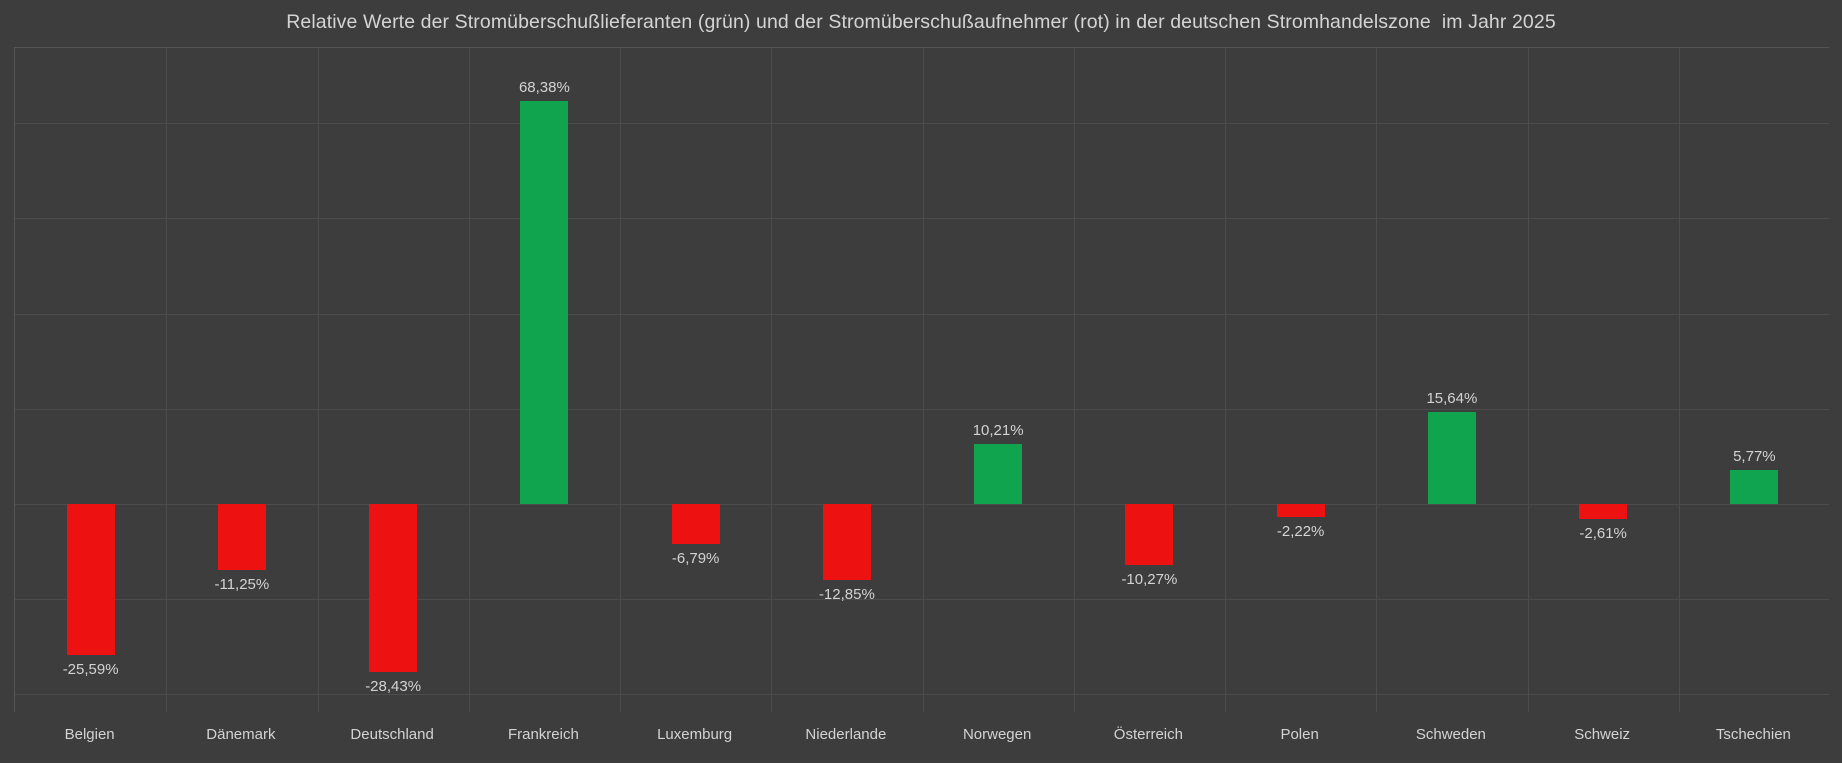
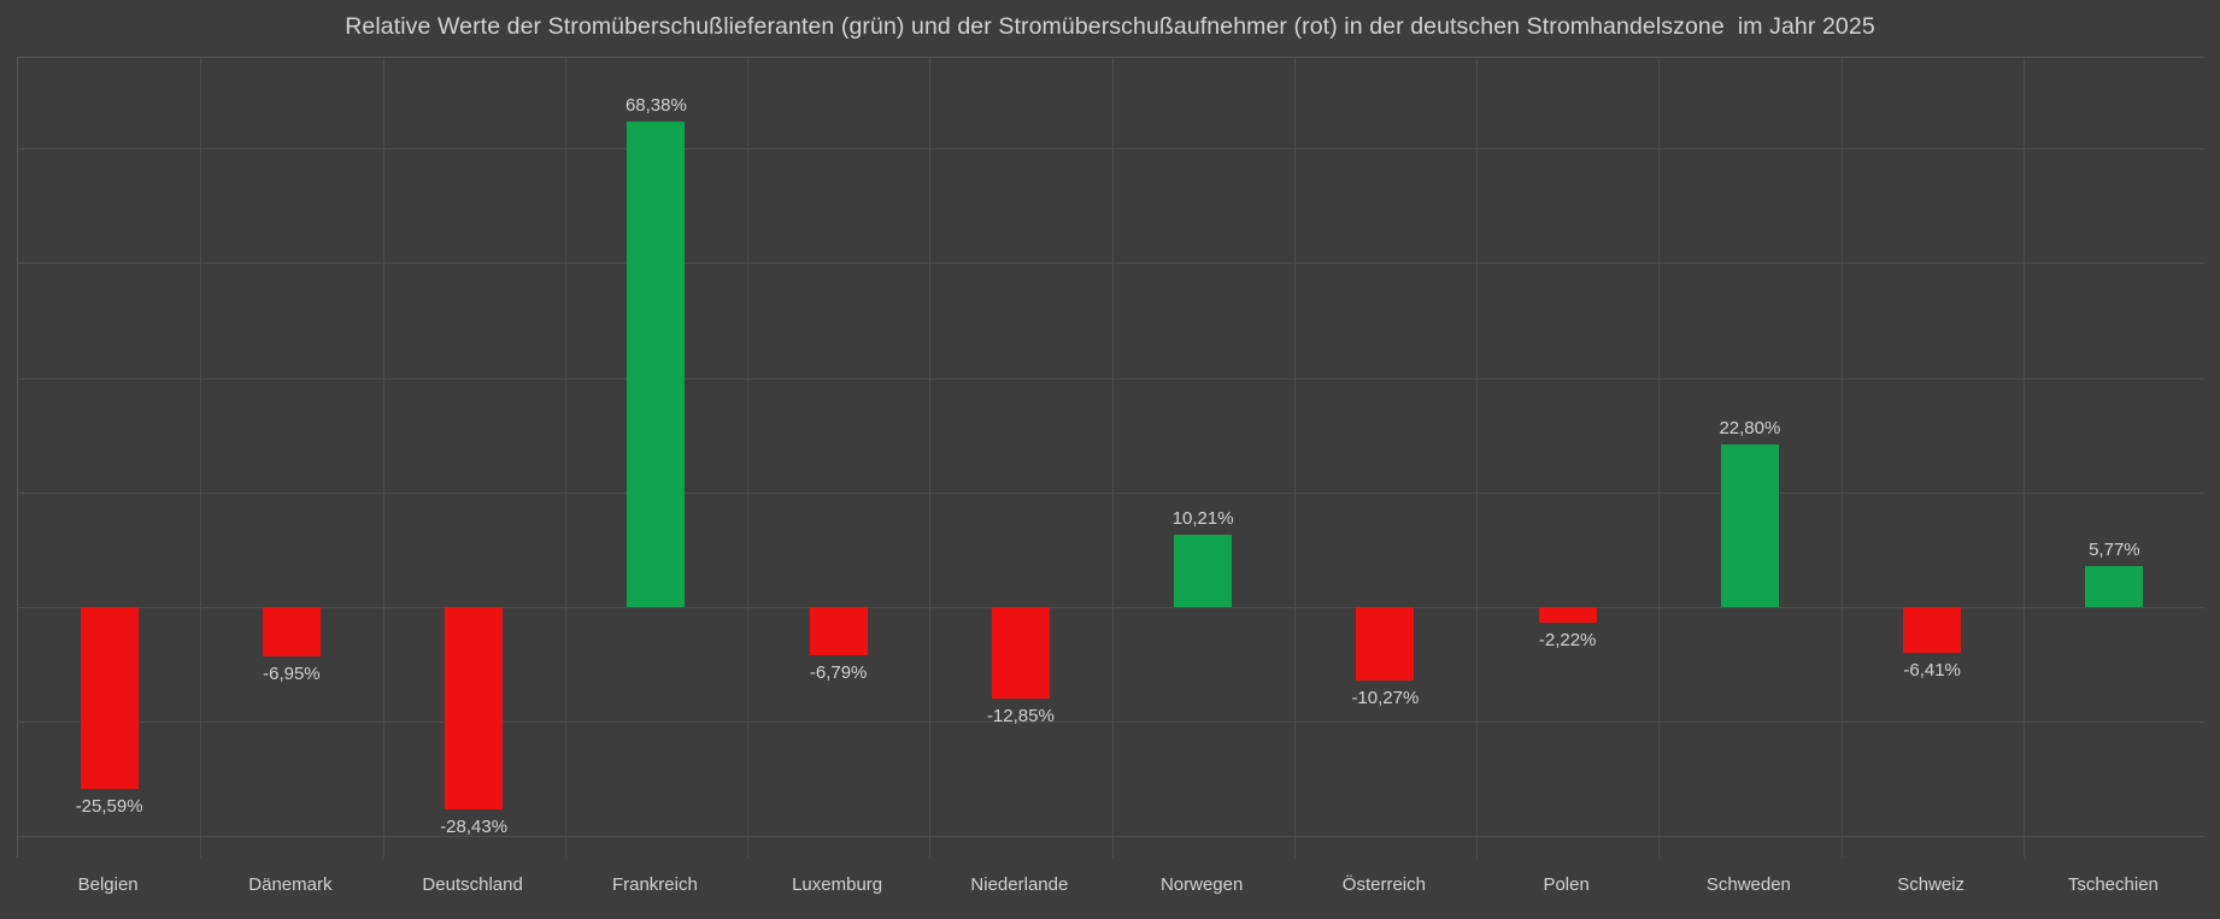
Dänemark: -11,25% -> -6,95%
Schweden: 15,64% -> 22,80%
Schweiz: -2,61% -> -6,41%
